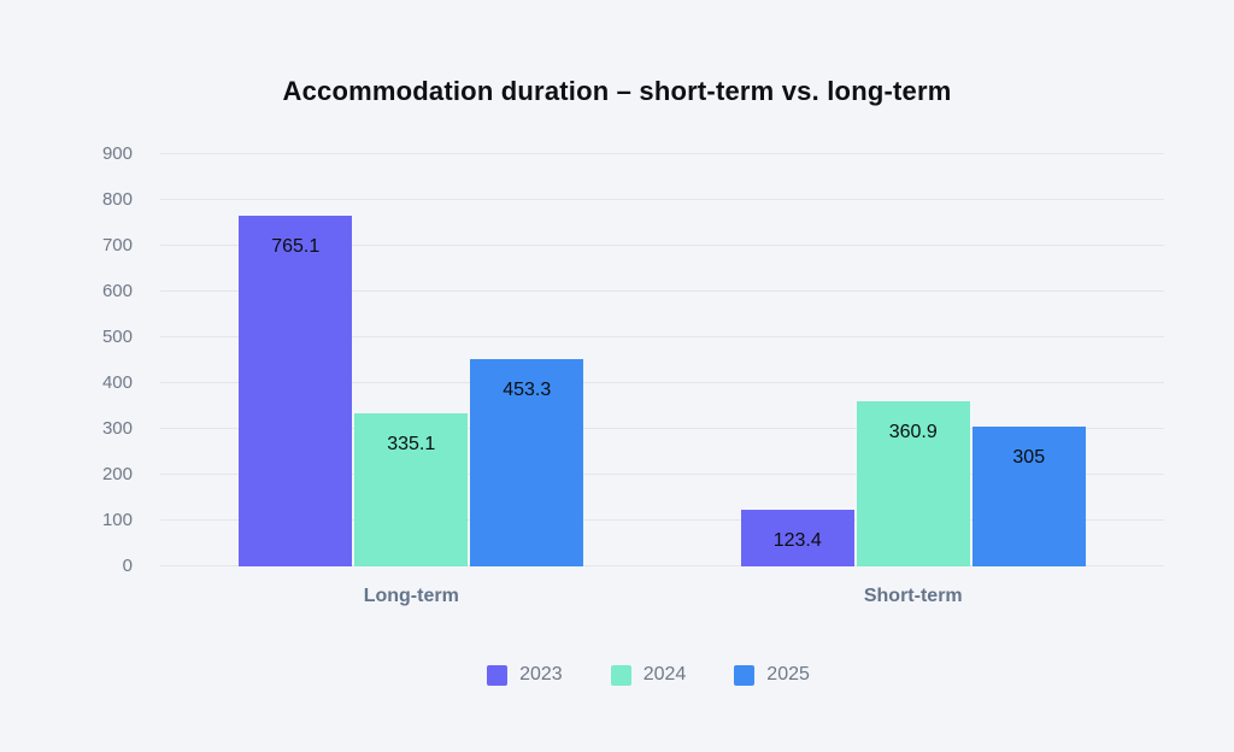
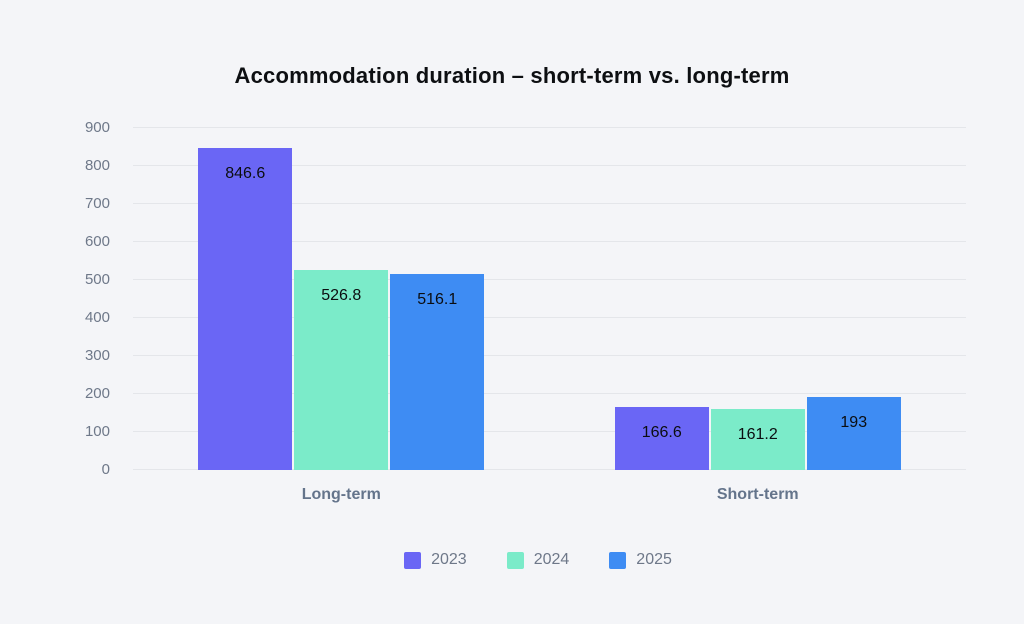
2023/Long-term: 765.1 -> 846.6
2024/Long-term: 335.1 -> 526.8
2025/Long-term: 453.3 -> 516.1
2023/Short-term: 123.4 -> 166.6
2024/Short-term: 360.9 -> 161.2
2025/Short-term: 305 -> 193
